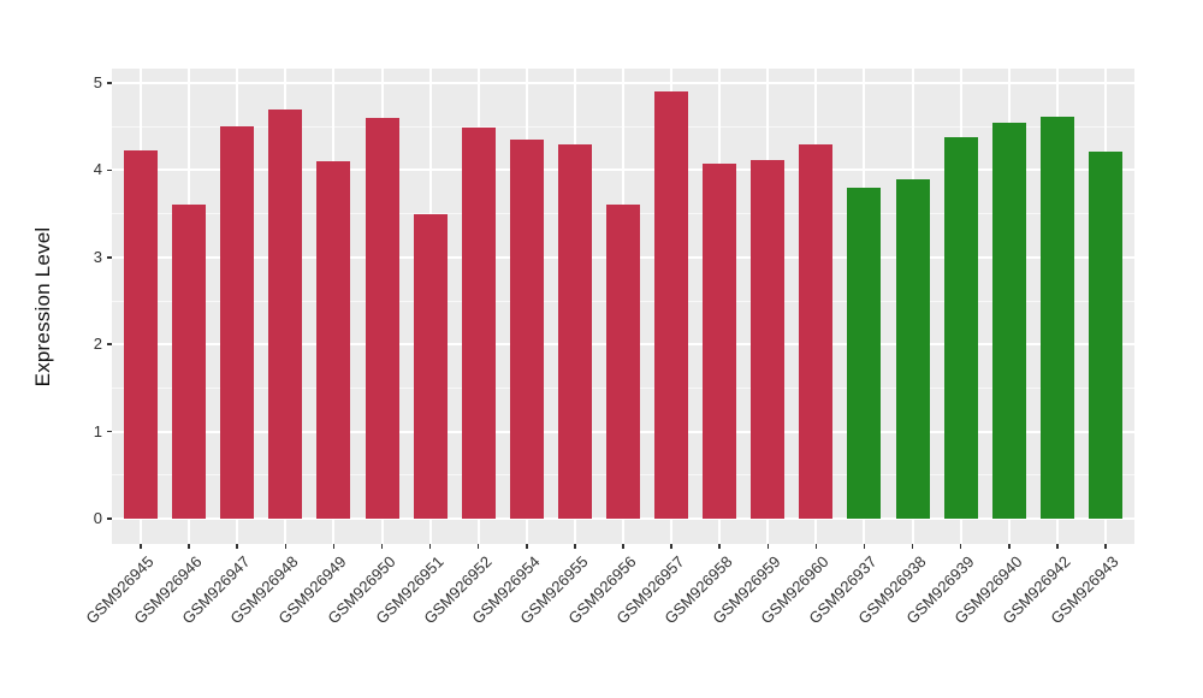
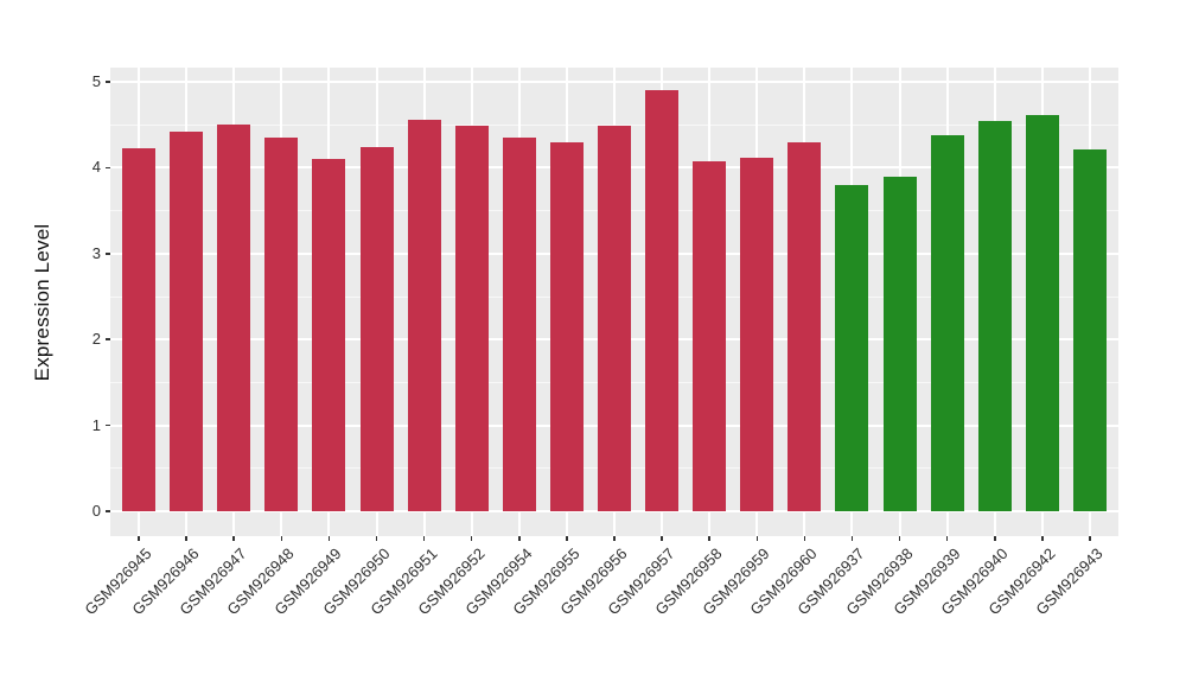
GSM926946: 3.6 -> 4.4
GSM926948: 4.7 -> 4.3
GSM926950: 4.6 -> 4.2
GSM926951: 3.5 -> 4.6
GSM926956: 3.6 -> 4.5
